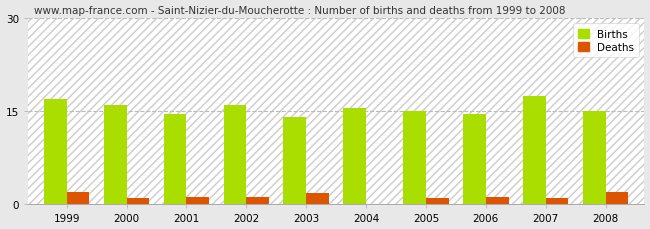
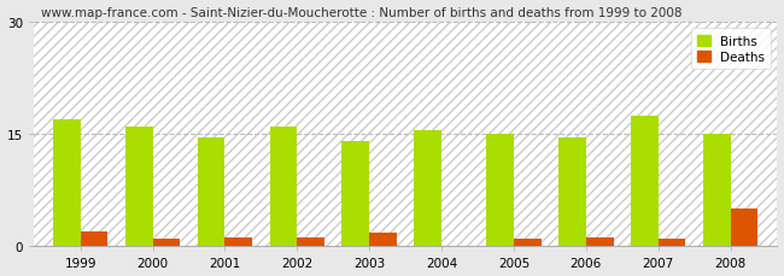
Deaths/2008: 2.0 -> 5.0
